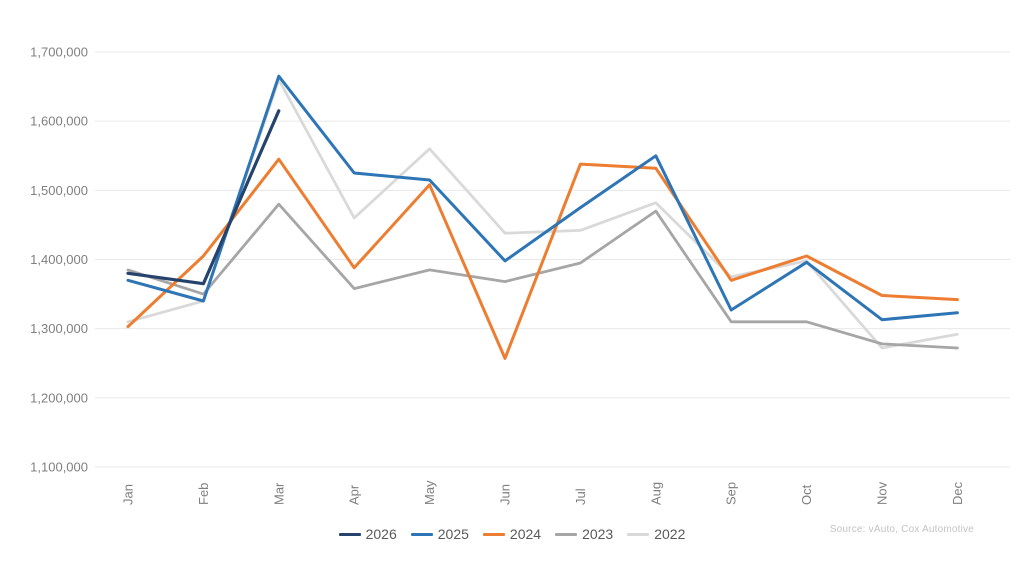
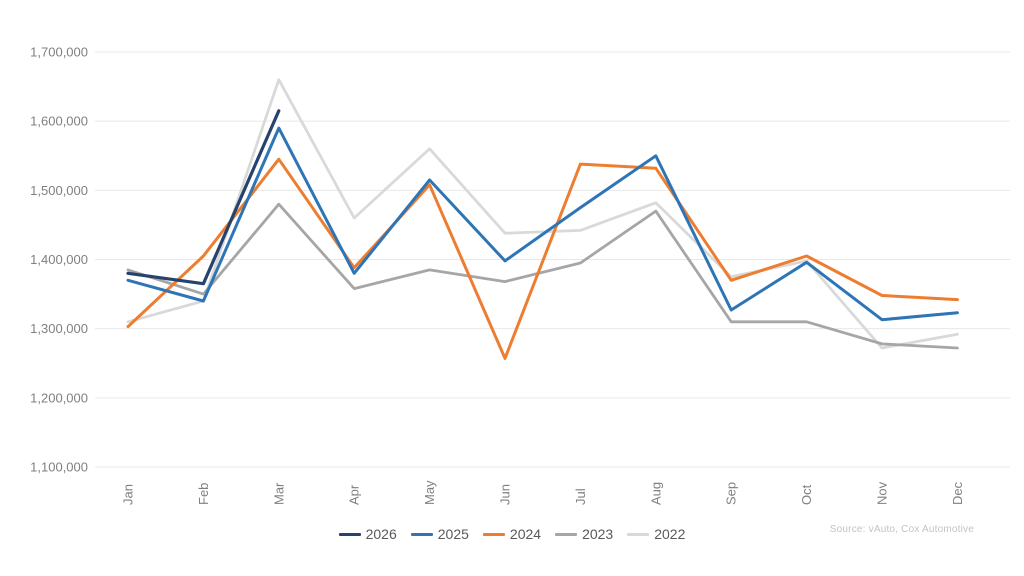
2025/Mar: 1660000 -> 1590000
2025/Apr: 1520000 -> 1380000
